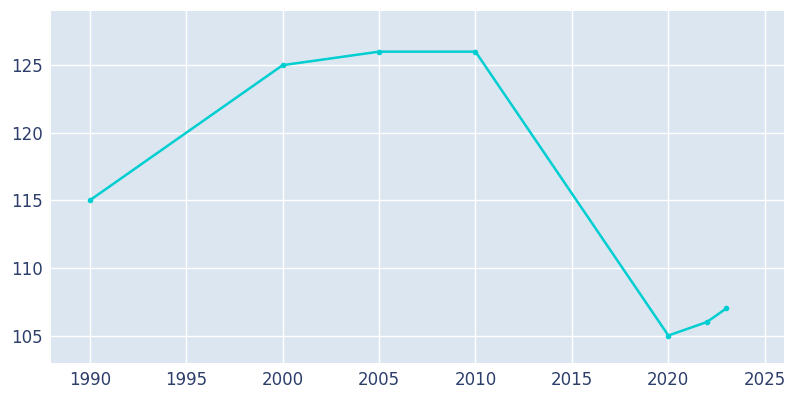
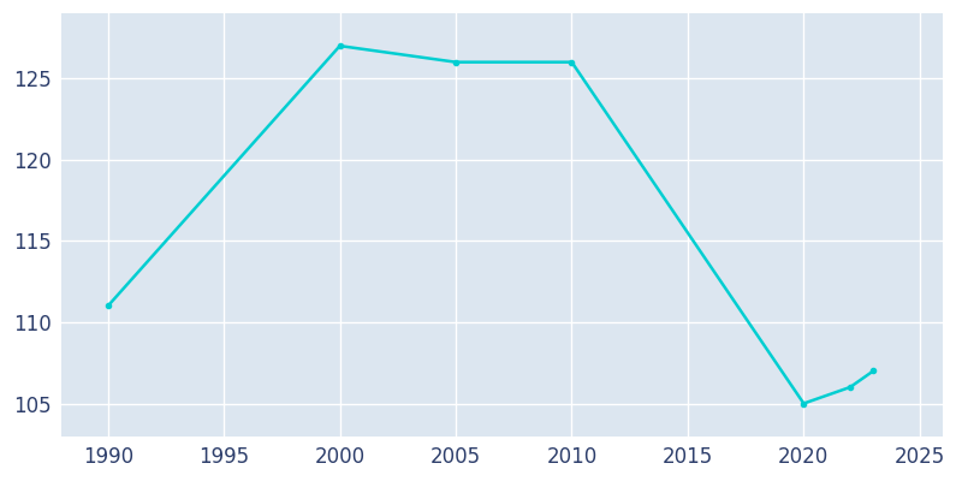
1990: 115 -> 111
2000: 125 -> 127
